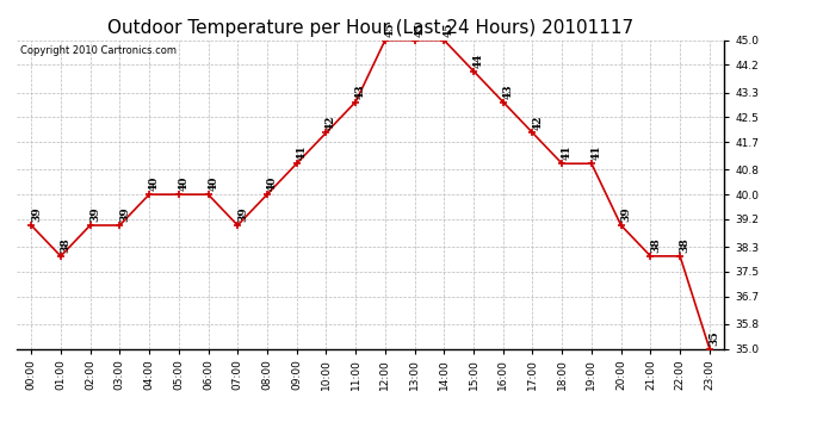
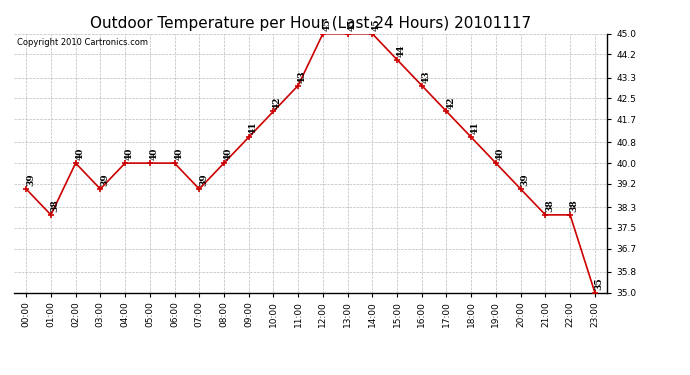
02:00: 39 -> 40
19:00: 41 -> 40
